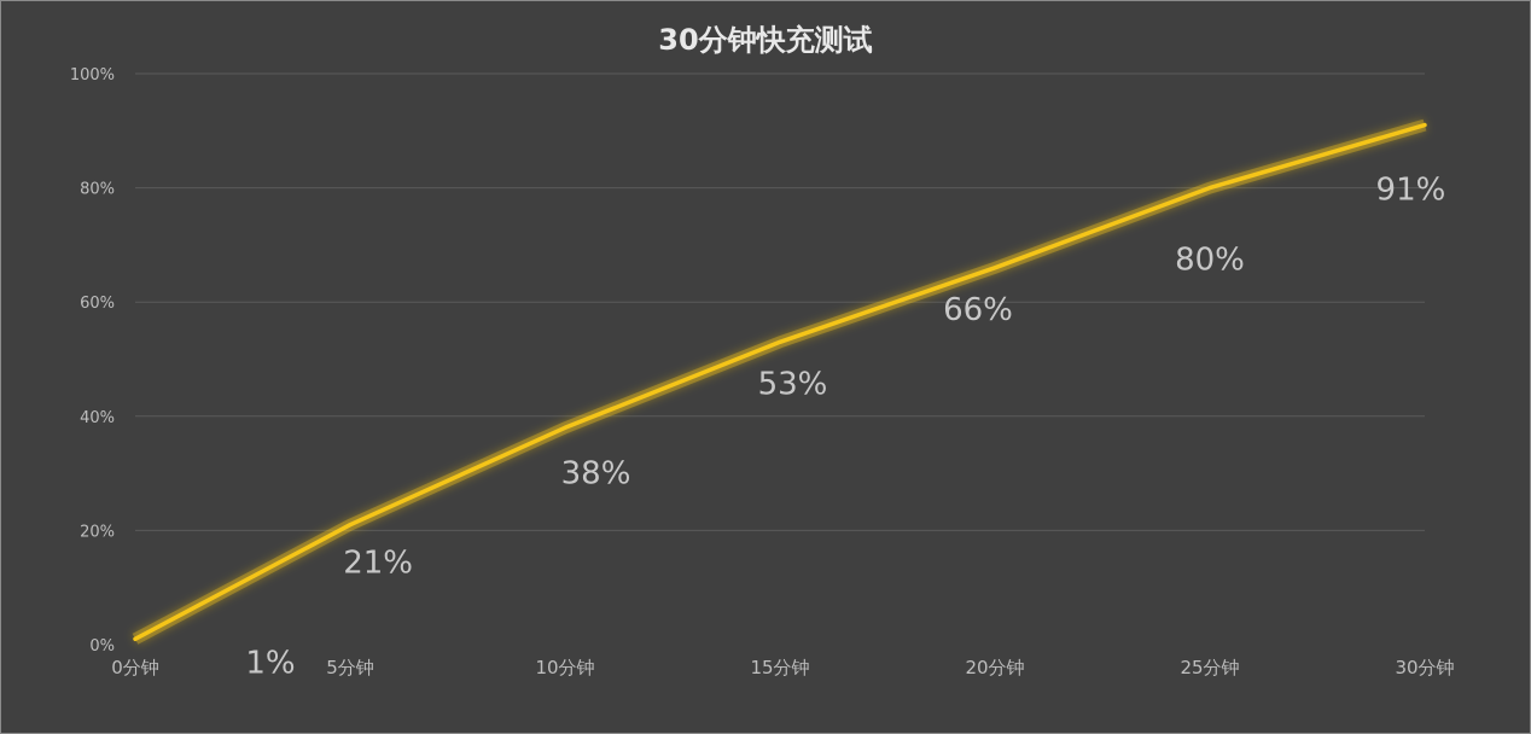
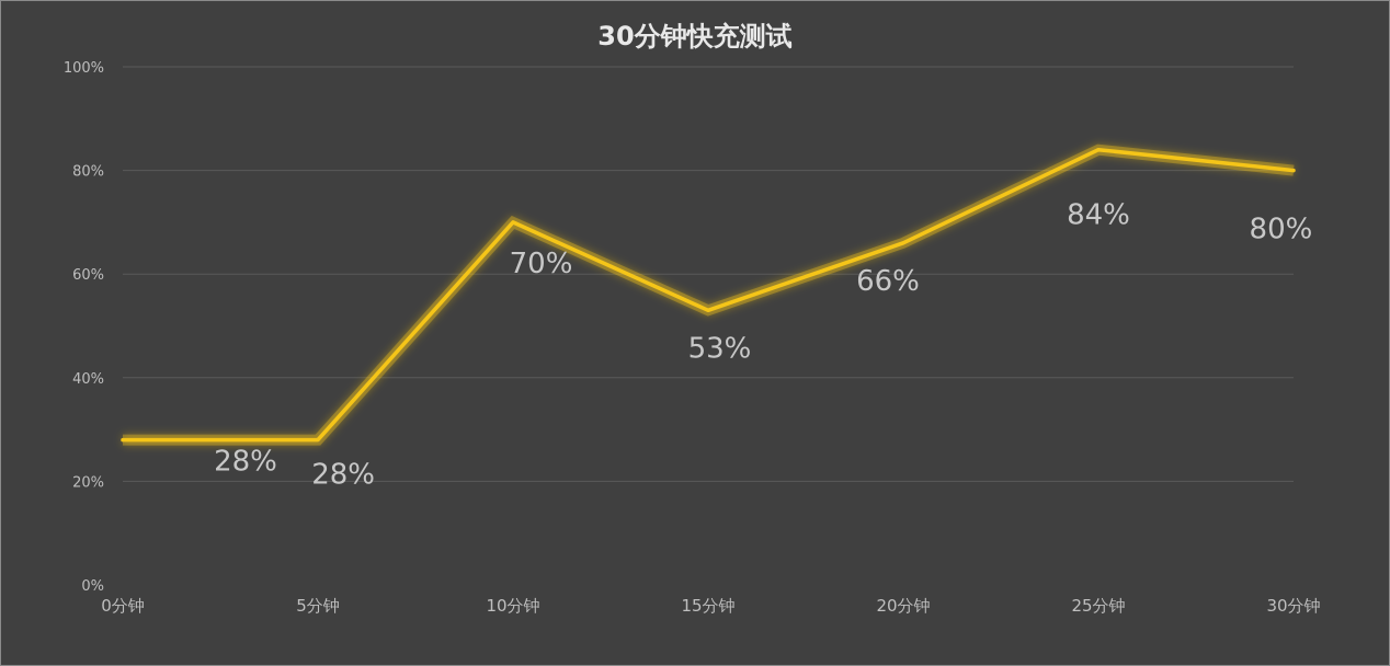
0分钟: 1% -> 28%
5分钟: 21% -> 28%
10分钟: 38% -> 70%
25分钟: 80% -> 84%
30分钟: 91% -> 80%
